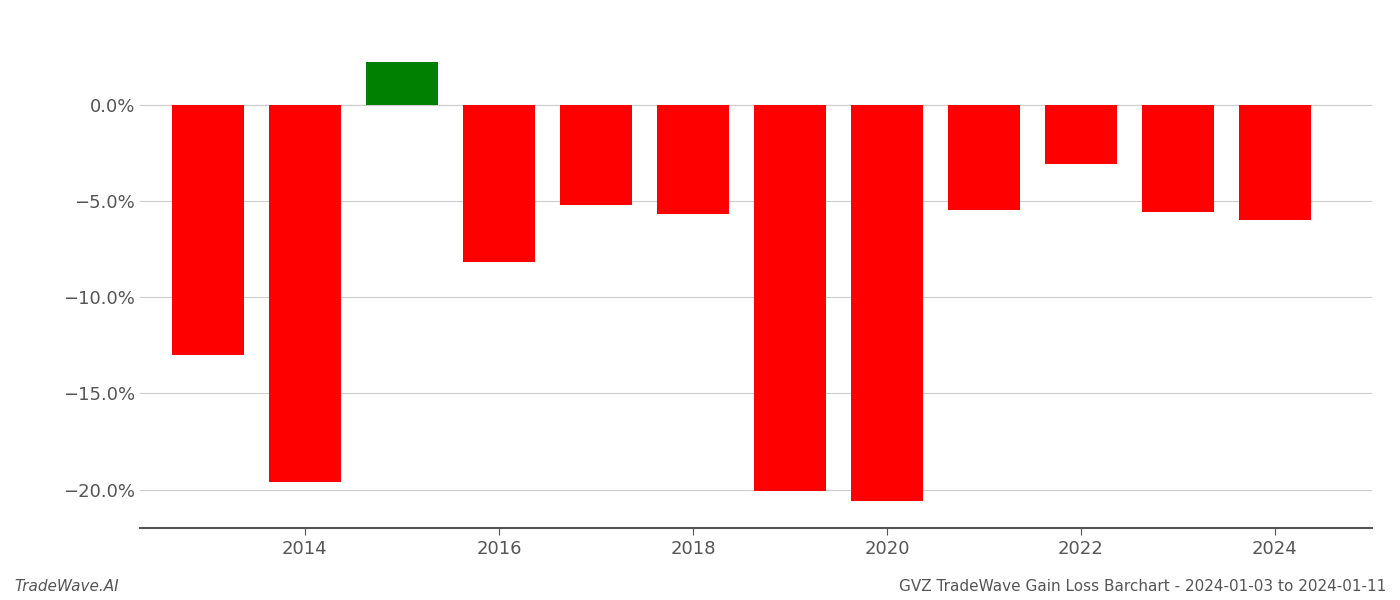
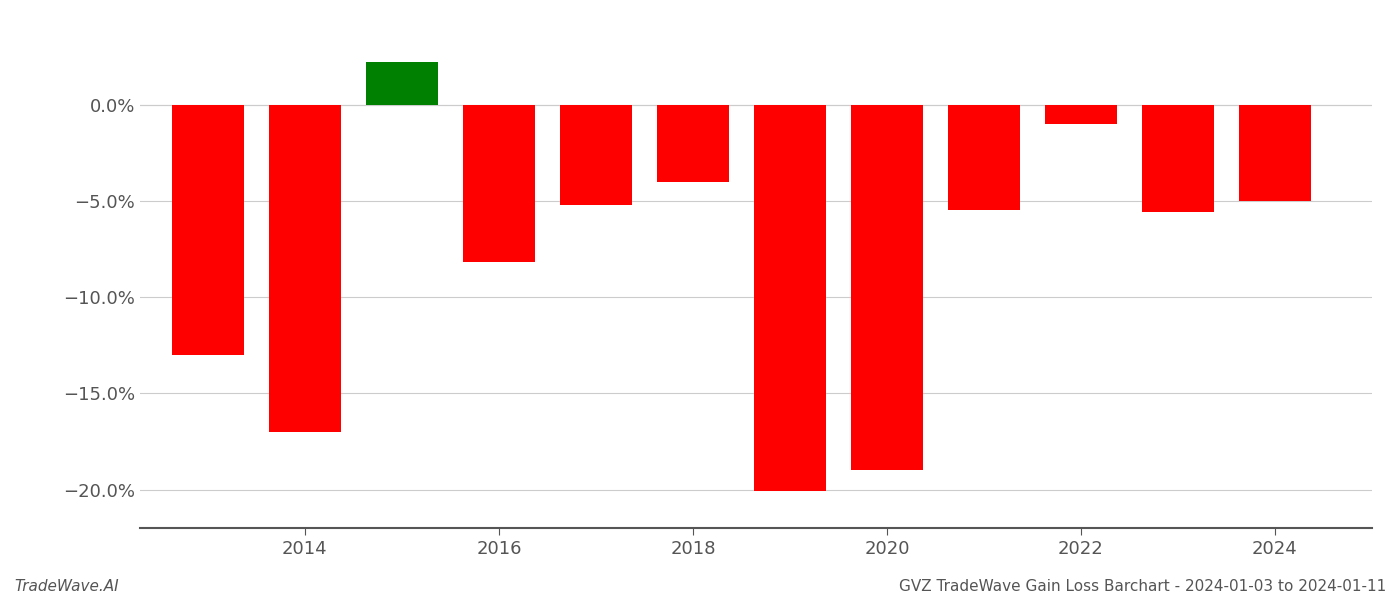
2014: -19.6% -> -17.0%
2018: -5.7% -> -4.0%
2020: -20.6% -> -19.0%
2022: -3.1% -> -1.0%
2024: -6.0% -> -5.0%
